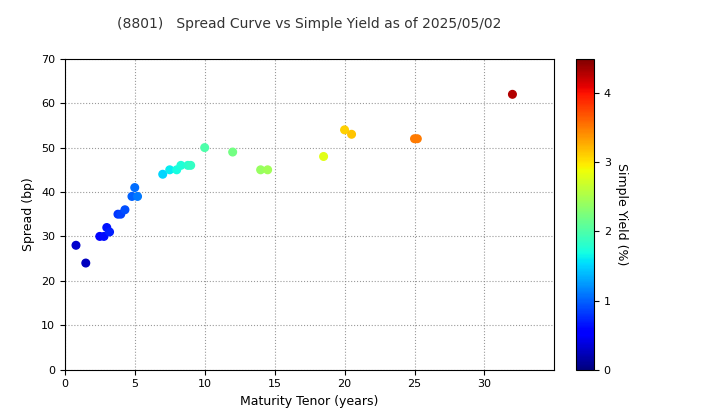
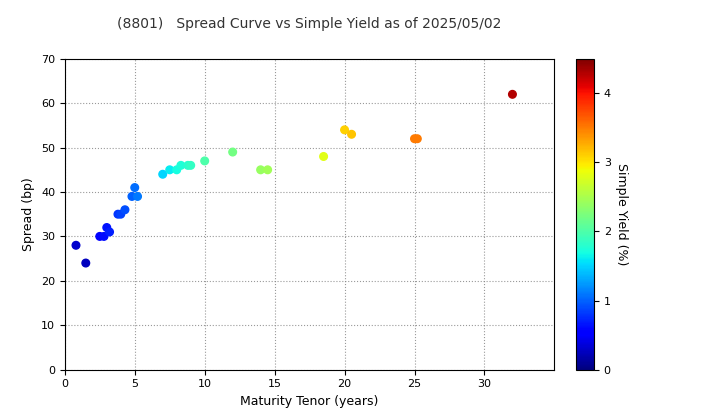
10: 50 -> 47
